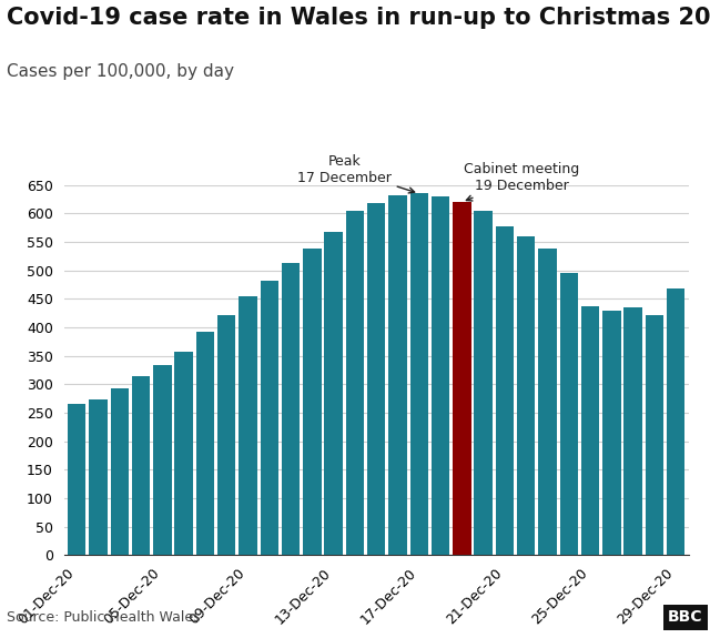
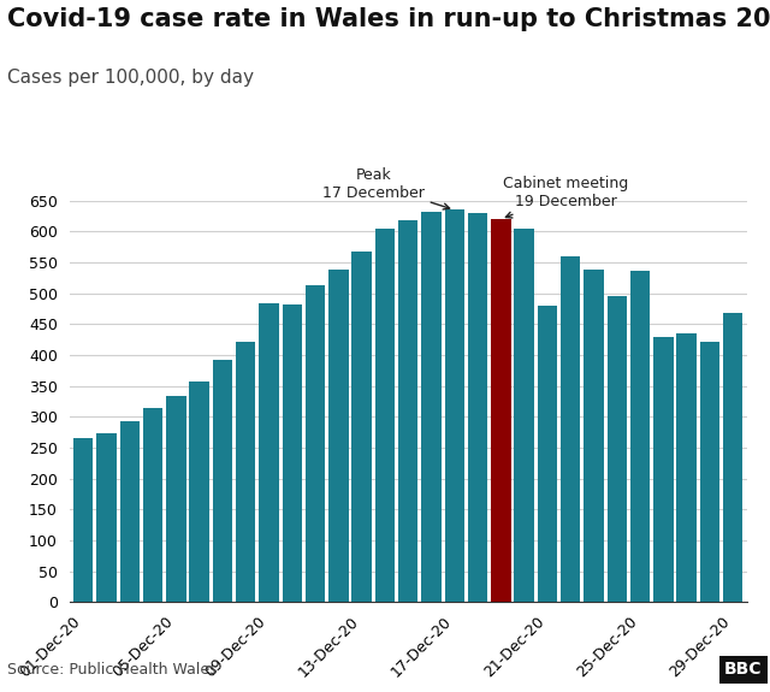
09-Dec-20: 455 -> 484
21-Dec-20: 578 -> 480
25-Dec-20: 438 -> 536
